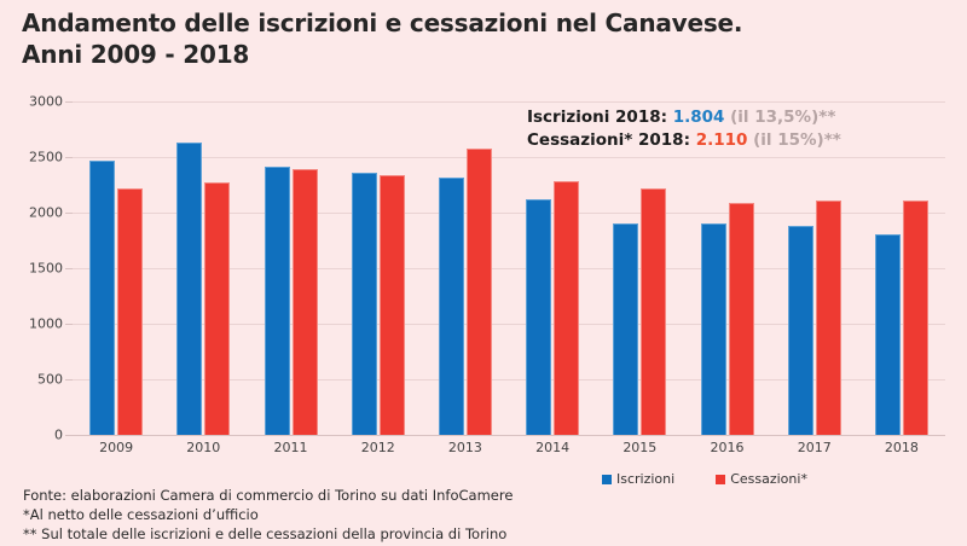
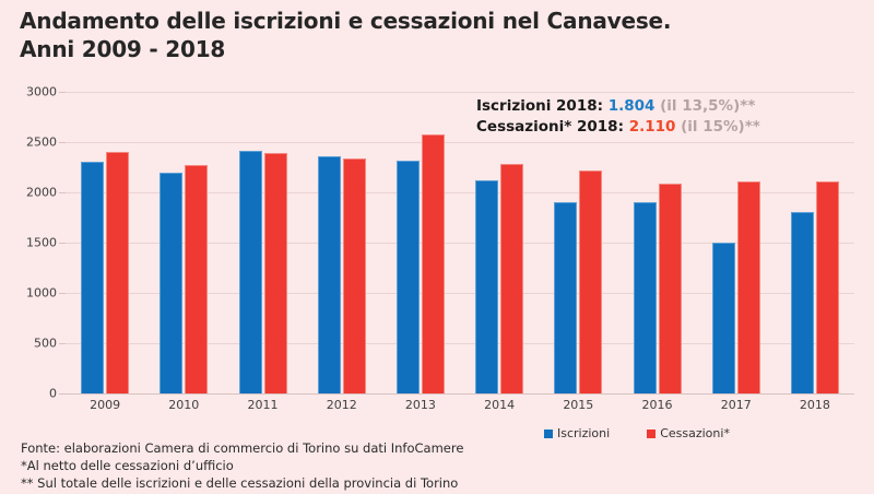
Iscrizioni/2009: 2500 -> 2300
Cessazioni*/2009: 2200 -> 2400
Iscrizioni/2010: 2600 -> 2200
Iscrizioni/2017: 1900 -> 1500
